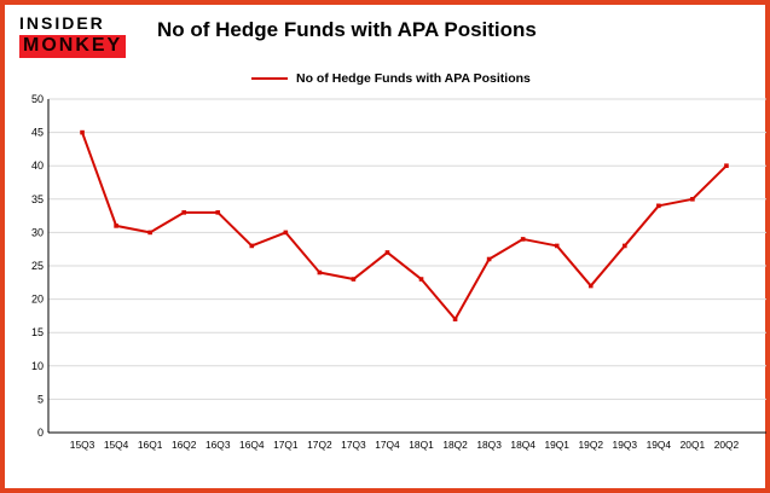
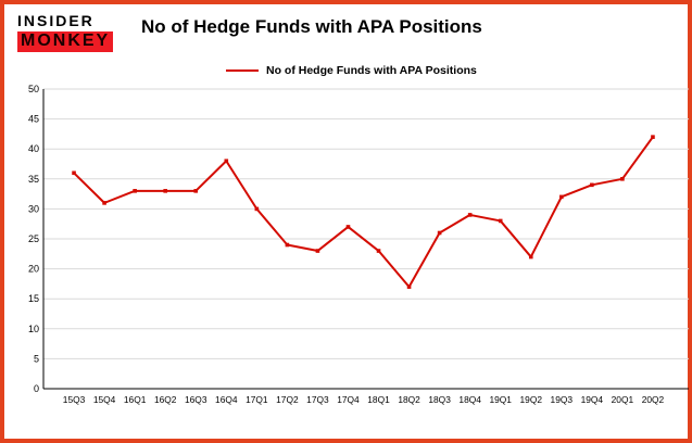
15Q3: 45 -> 36
16Q1: 30 -> 33
16Q4: 28 -> 38
19Q3: 28 -> 32
20Q2: 40 -> 42
